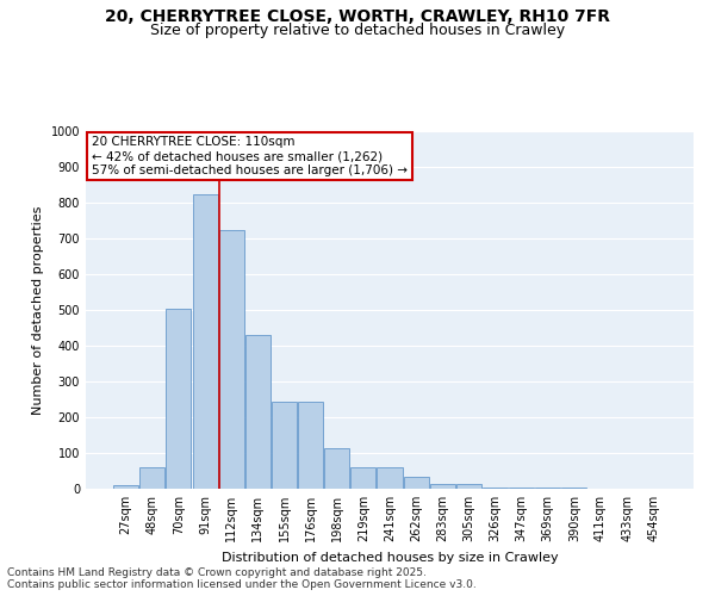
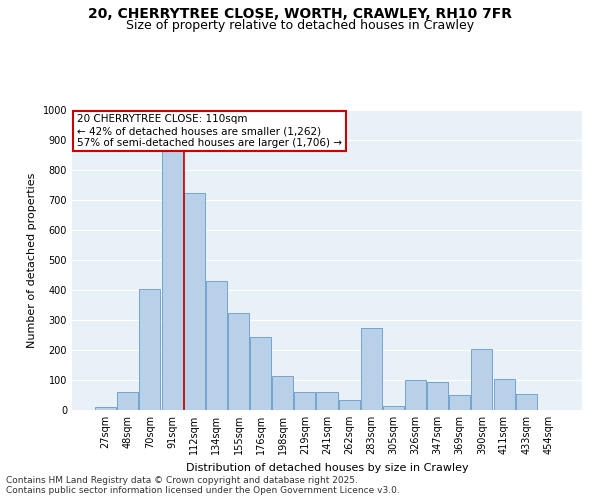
70sqm: 505 -> 405
91sqm: 825 -> 865
155sqm: 245 -> 325
283sqm: 15 -> 275
326sqm: 5 -> 100
347sqm: 5 -> 95
369sqm: 2 -> 50
390sqm: 2 -> 205
411sqm: 1 -> 105
433sqm: 1 -> 55
